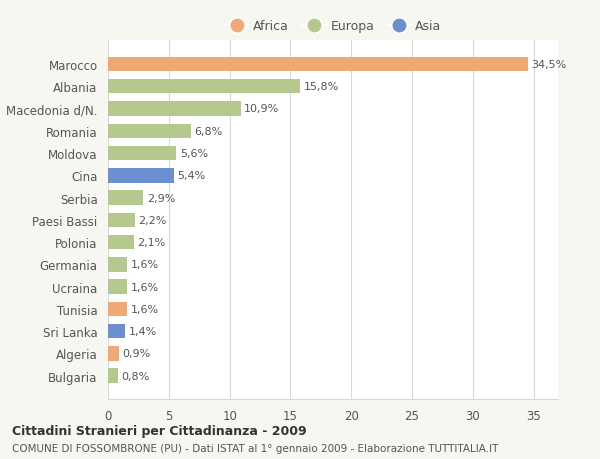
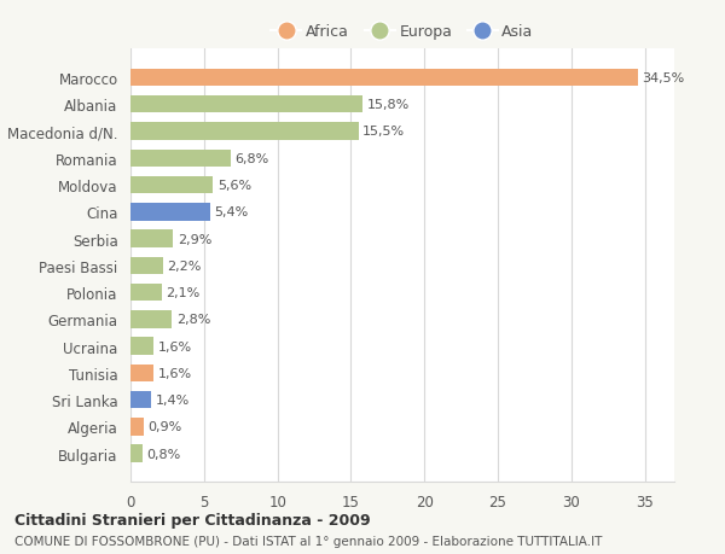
Macedonia d/N.: 10,9% -> 15,5%
Germania: 1,6% -> 2,8%
